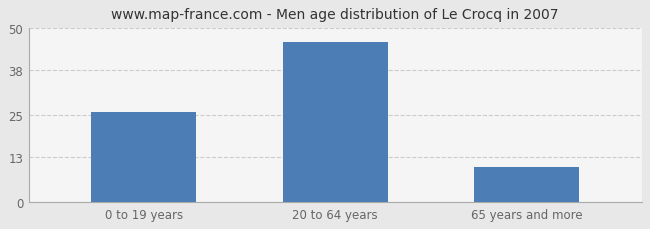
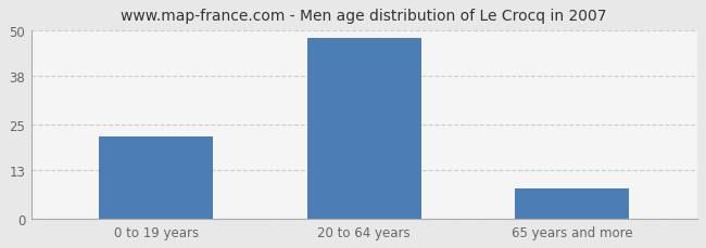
0 to 19 years: 26 -> 22
20 to 64 years: 46 -> 48
65 years and more: 10 -> 8
